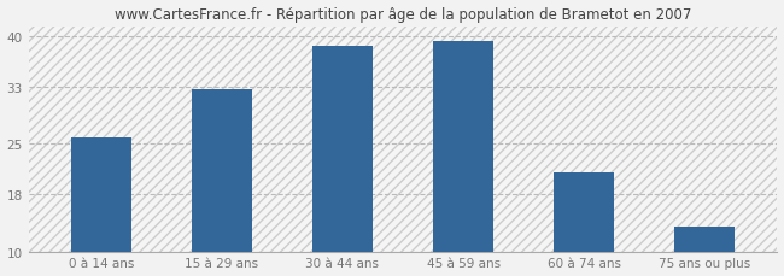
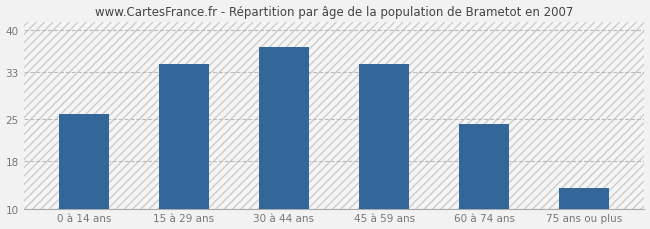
15 à 29 ans: 32.6 -> 34.3
30 à 44 ans: 38.8 -> 37.2
45 à 59 ans: 39.4 -> 34.3
60 à 74 ans: 21.0 -> 24.3
